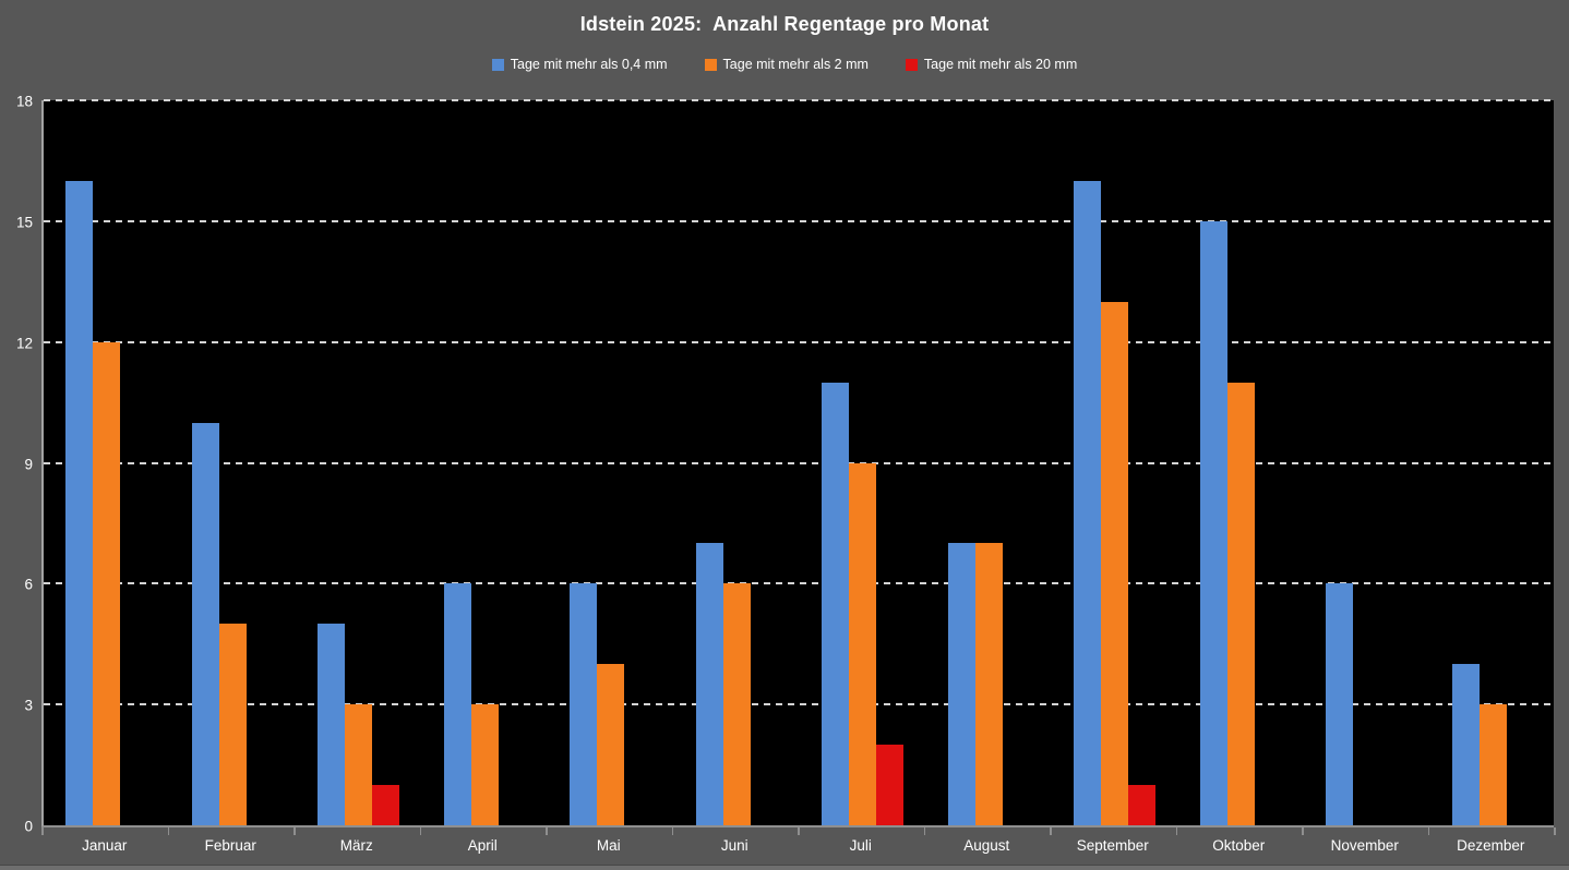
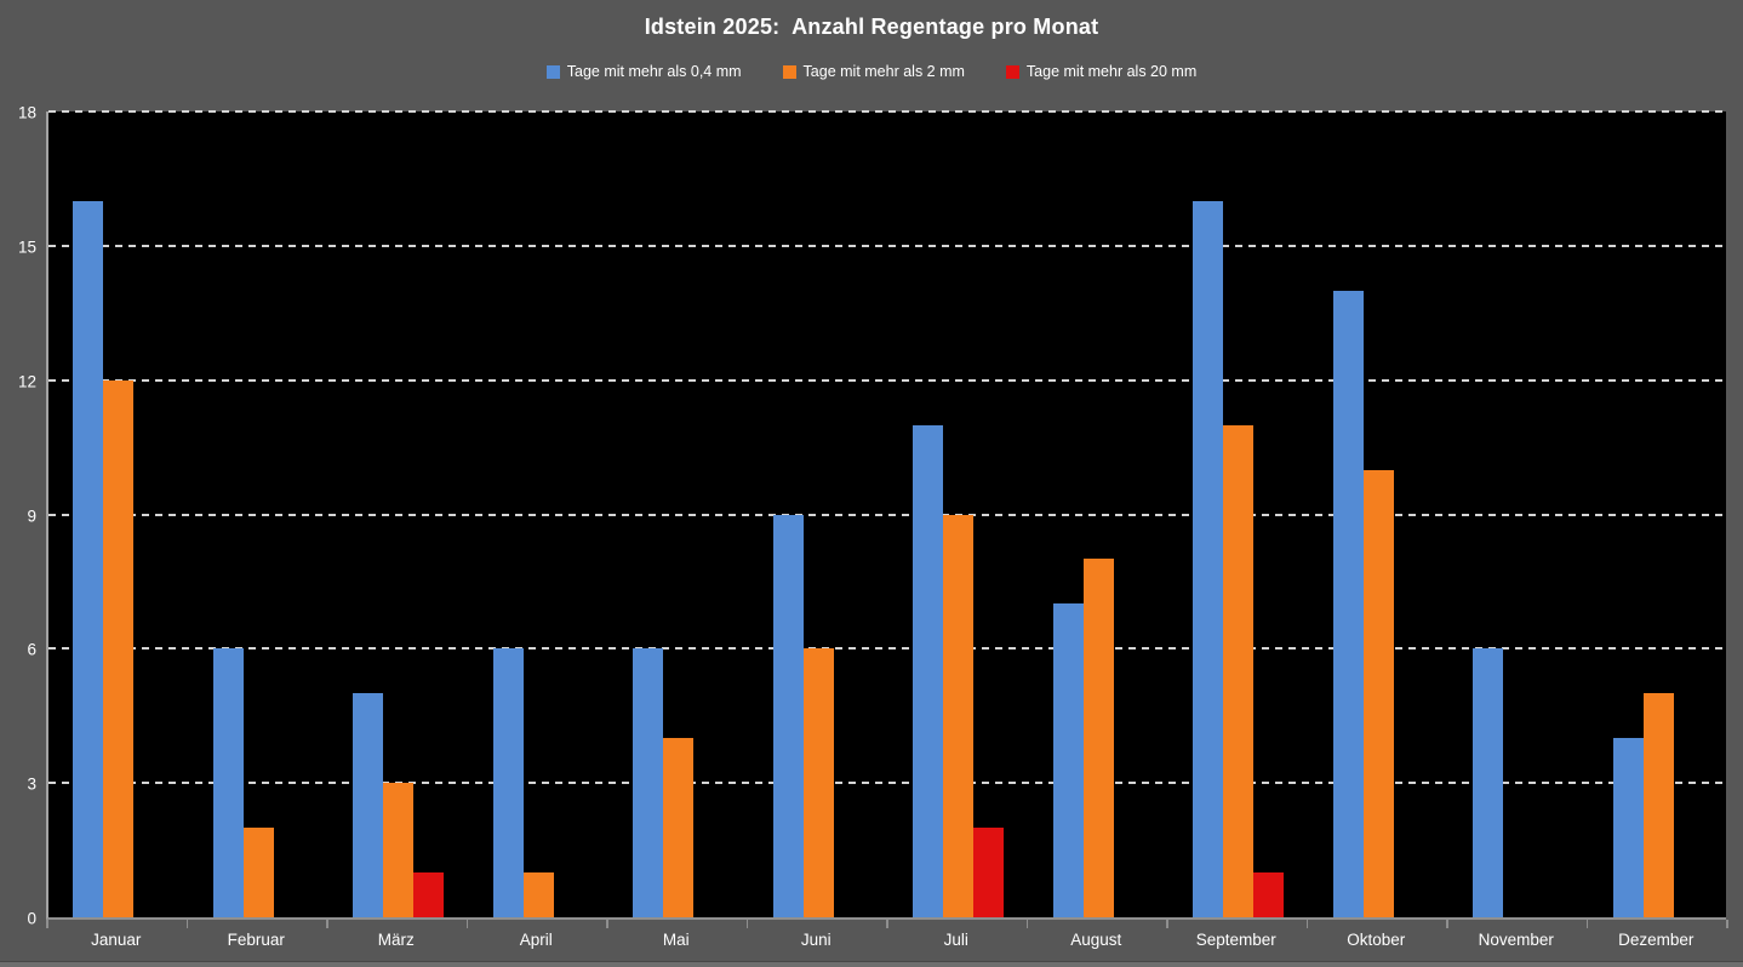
Tage mit mehr als 0,4 mm/Februar: 10 -> 6
Tage mit mehr als 2 mm/Februar: 5 -> 2
Tage mit mehr als 2 mm/April: 3 -> 1
Tage mit mehr als 0,4 mm/Juni: 7 -> 9
Tage mit mehr als 2 mm/August: 7 -> 8
Tage mit mehr als 2 mm/September: 13 -> 11
Tage mit mehr als 0,4 mm/Oktober: 15 -> 14
Tage mit mehr als 2 mm/Oktober: 11 -> 10
Tage mit mehr als 2 mm/Dezember: 3 -> 5
